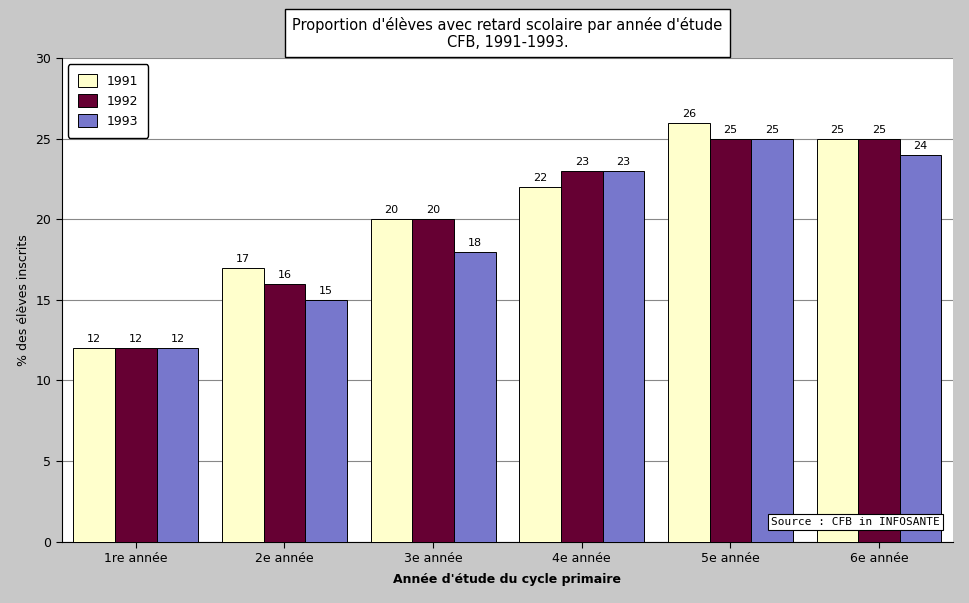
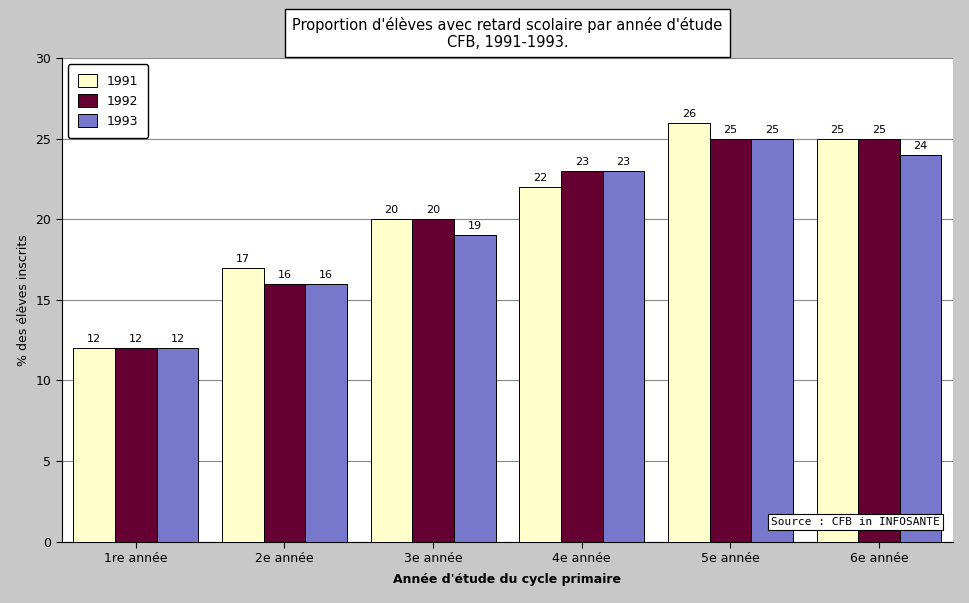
1993/2e année: 15 -> 16
1993/3e année: 18 -> 19
